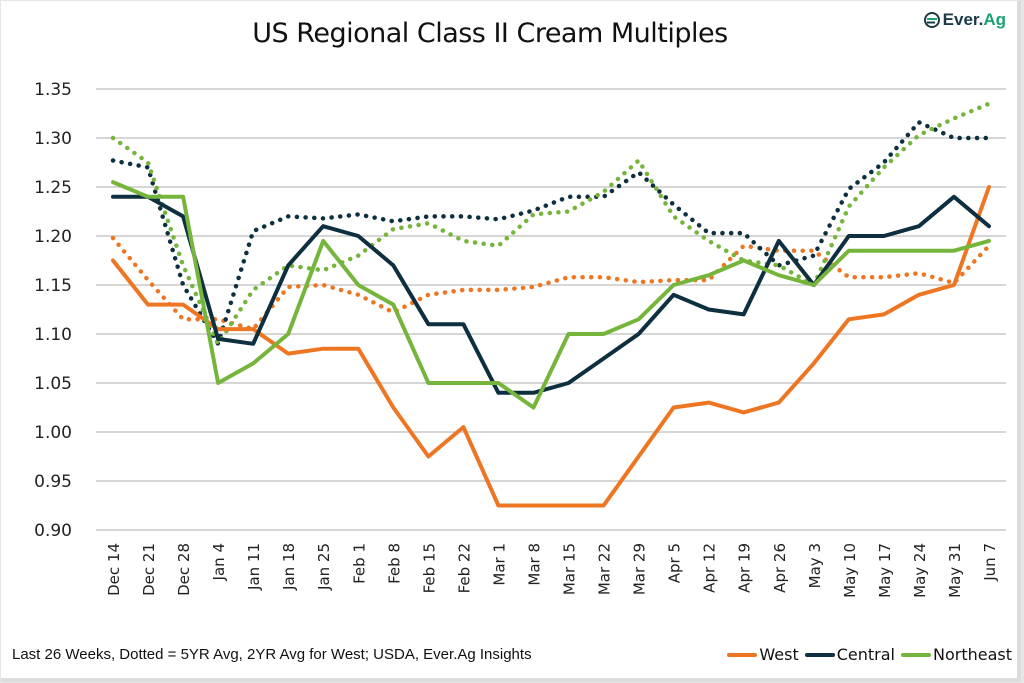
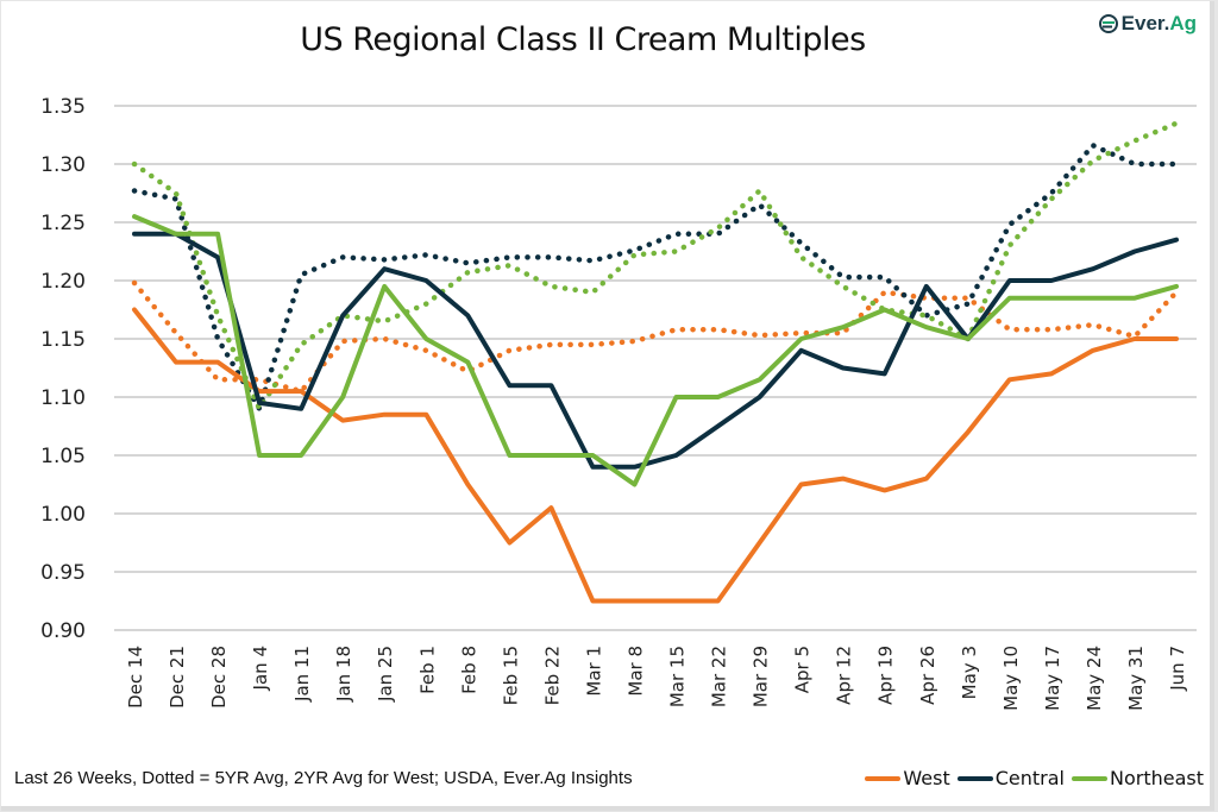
Northeast/Jan 11: 1.07 -> 1.05
Central/May 31: 1.24 -> 1.23
West/Jun 7: 1.25 -> 1.15
Central/Jun 7: 1.21 -> 1.24
